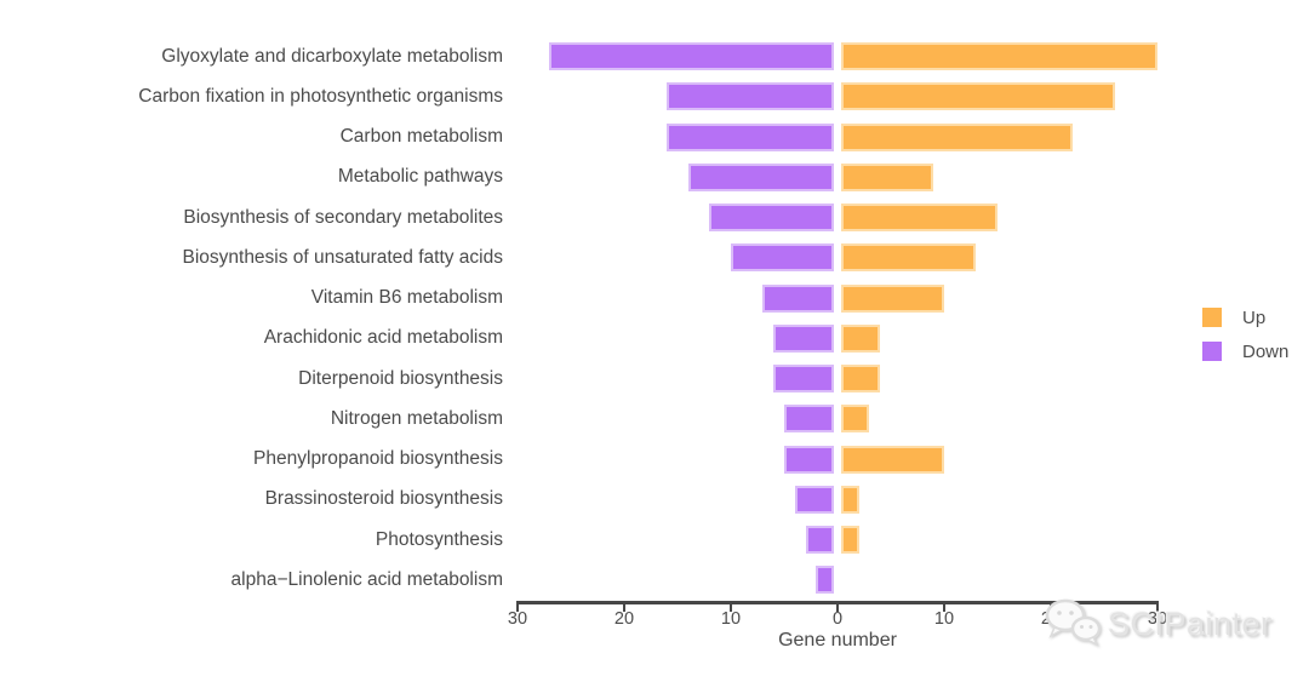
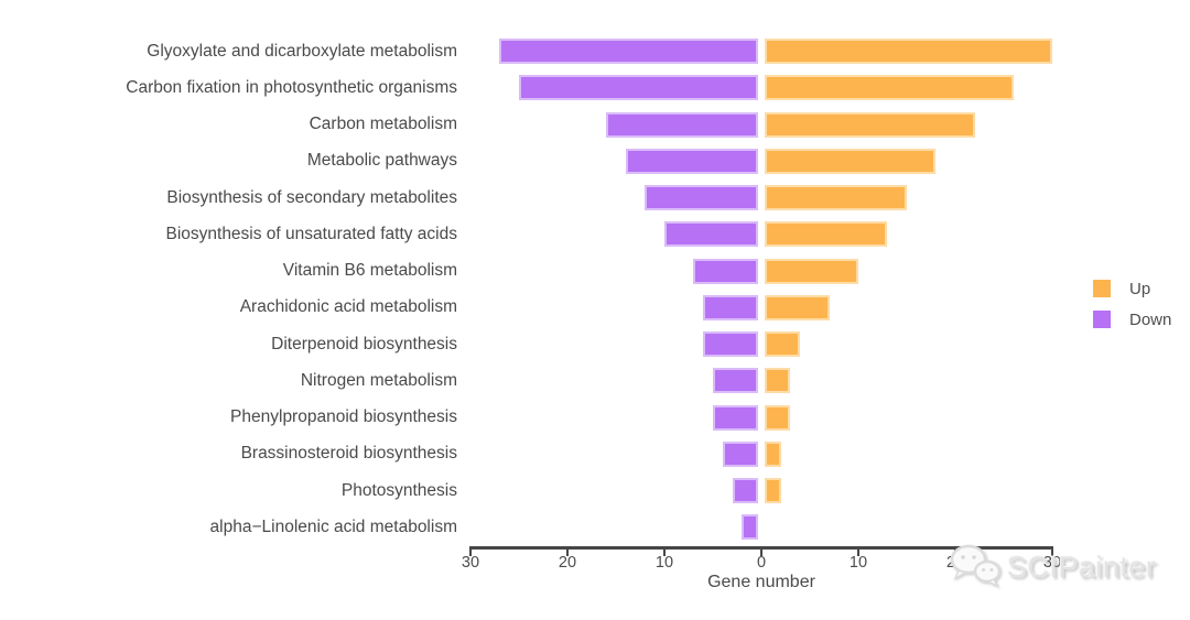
Down/Carbon fixation in photosynthetic organisms: 16 -> 25
Up/Metabolic pathways: 9 -> 18
Up/Arachidonic acid metabolism: 4 -> 7
Up/Phenylpropanoid biosynthesis: 10 -> 3
